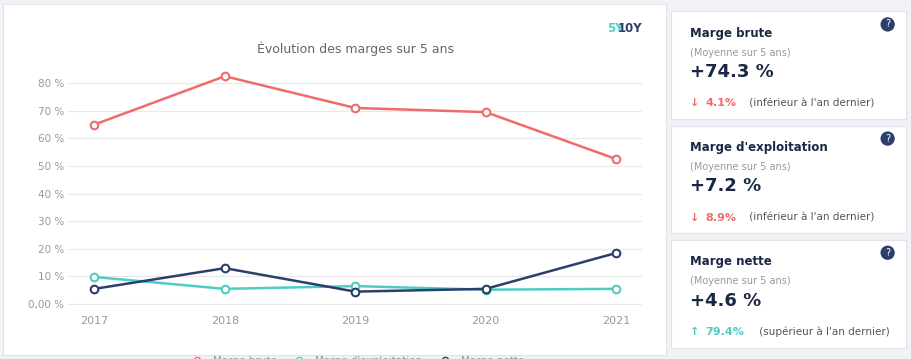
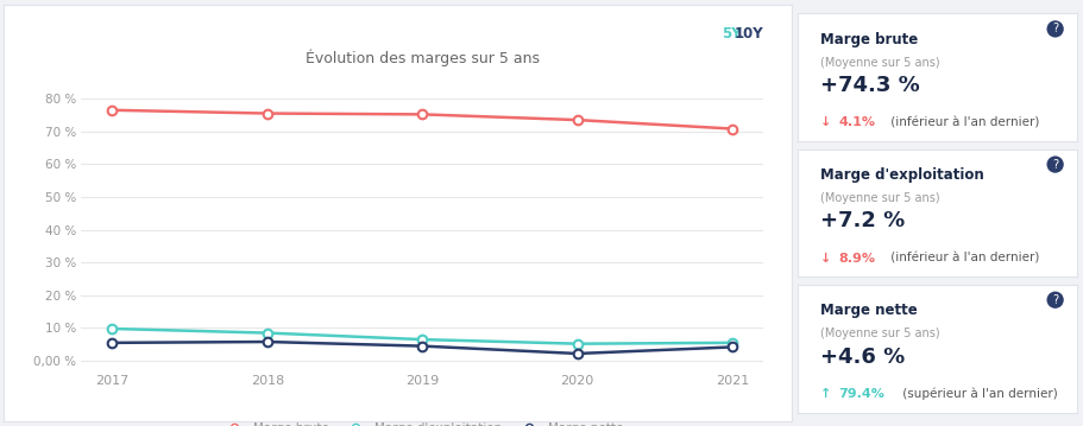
Marge brute/2017: 65,0 % -> 76,5 %
Marge brute/2018: 82,5 % -> 75,5 %
Marge d'exploitation/2018: 5,5 % -> 8,5 %
Marge nette/2018: 13,0 % -> 5,8 %
Marge brute/2019: 71,0 % -> 75,2 %
Marge brute/2020: 69,5 % -> 73,5 %
Marge nette/2020: 5,5 % -> 2,2 %
Marge brute/2021: 52,5 % -> 70,8 %
Marge nette/2021: 18,5 % -> 4,2 %
